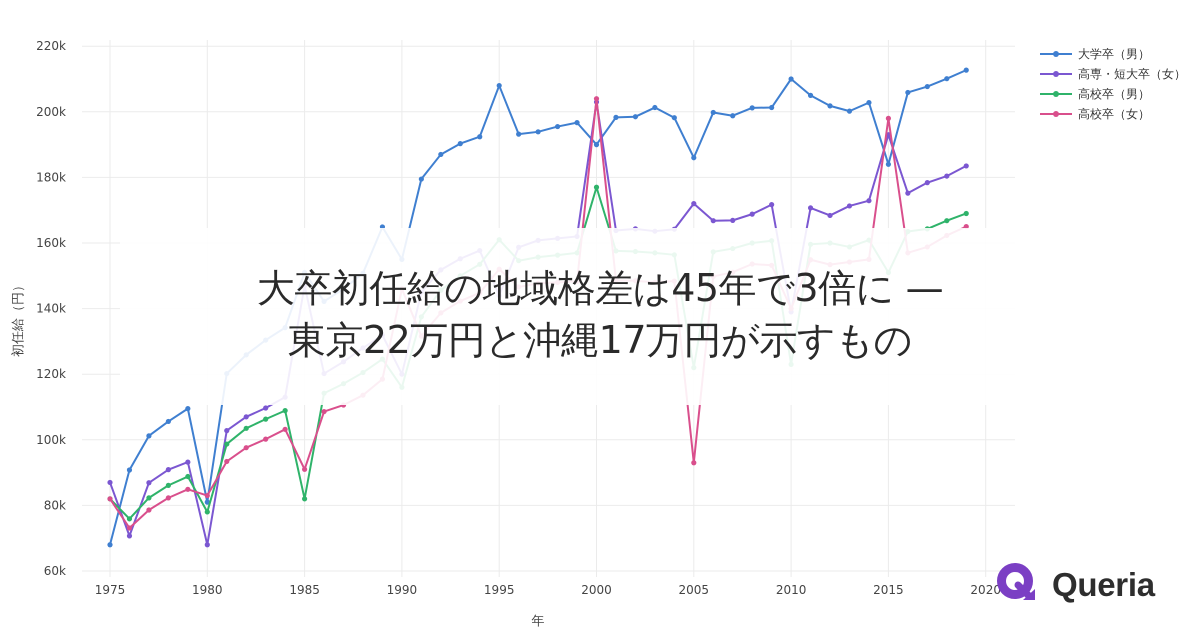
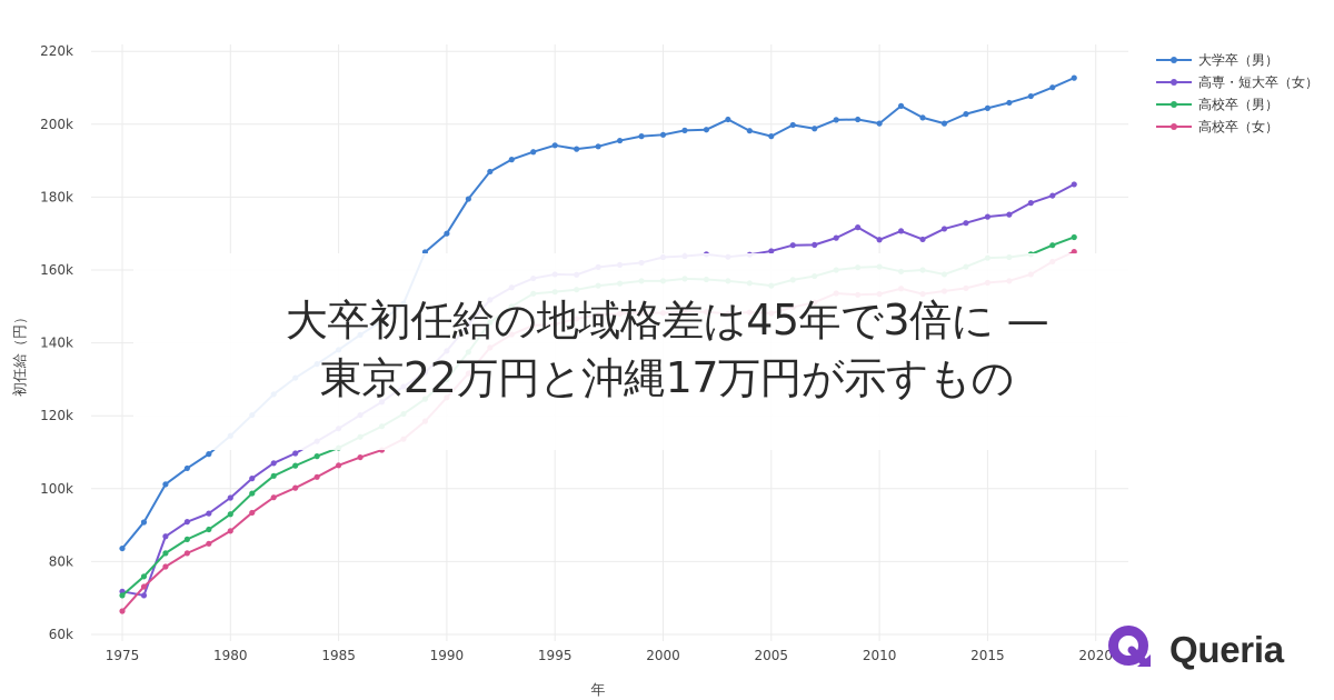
大学卒（男）/1975: 68k -> 84k
高専・短大卒（女）/1975: 87k -> 72k
高校卒（男）/1975: 82k -> 71k
高校卒（女）/1975: 82k -> 66k
大学卒（男）/1980: 81k -> 114k
高専・短大卒（女）/1980: 68k -> 98k
高校卒（男）/1980: 78k -> 93k
高校卒（女）/1980: 83k -> 88k
大学卒（男）/1985: 151k -> 138k
高専・短大卒（女）/1985: 147k -> 116k
高校卒（男）/1985: 82k -> 111k
高校卒（女）/1985: 91k -> 106k
大学卒（男）/1990: 155k -> 170k
高専・短大卒（女）/1990: 120k -> 138k
高校卒（男）/1990: 116k -> 130k
高校卒（女）/1990: 146k -> 125k
大学卒（男）/1995: 208k -> 194k
高専・短大卒（女）/1995: 144k -> 159k
高校卒（男）/1995: 161k -> 154k
高校卒（女）/1995: 152k -> 145k
大学卒（男）/2000: 190k -> 197k
高専・短大卒（女）/2000: 203k -> 164k
高校卒（男）/2000: 177k -> 157k
高校卒（女）/2000: 204k -> 148k
大学卒（男）/2005: 186k -> 197k
高専・短大卒（女）/2005: 172k -> 165k
高校卒（男）/2005: 122k -> 156k
高校卒（女）/2005: 93k -> 148k
大学卒（男）/2010: 210k -> 200k
高専・短大卒（女）/2010: 139k -> 168k
高校卒（男）/2010: 123k -> 161k
高校卒（女）/2010: 140k -> 153k
大学卒（男）/2015: 184k -> 204k
高専・短大卒（女）/2015: 193k -> 175k
高校卒（男）/2015: 151k -> 163k
高校卒（女）/2015: 198k -> 156k
